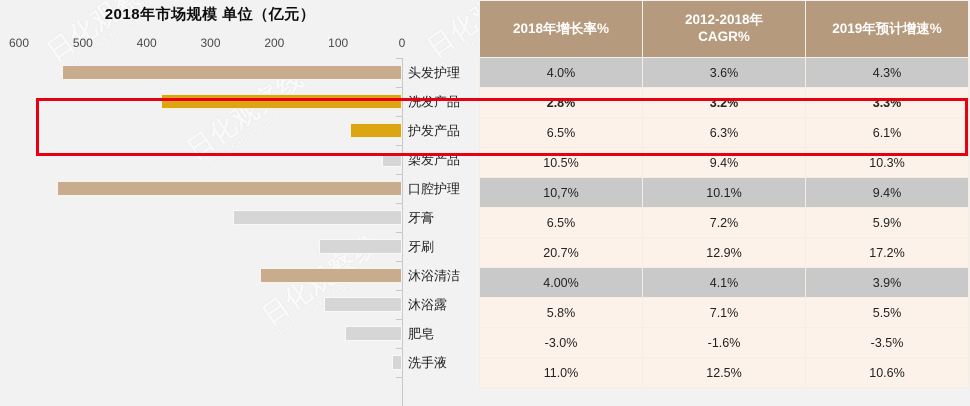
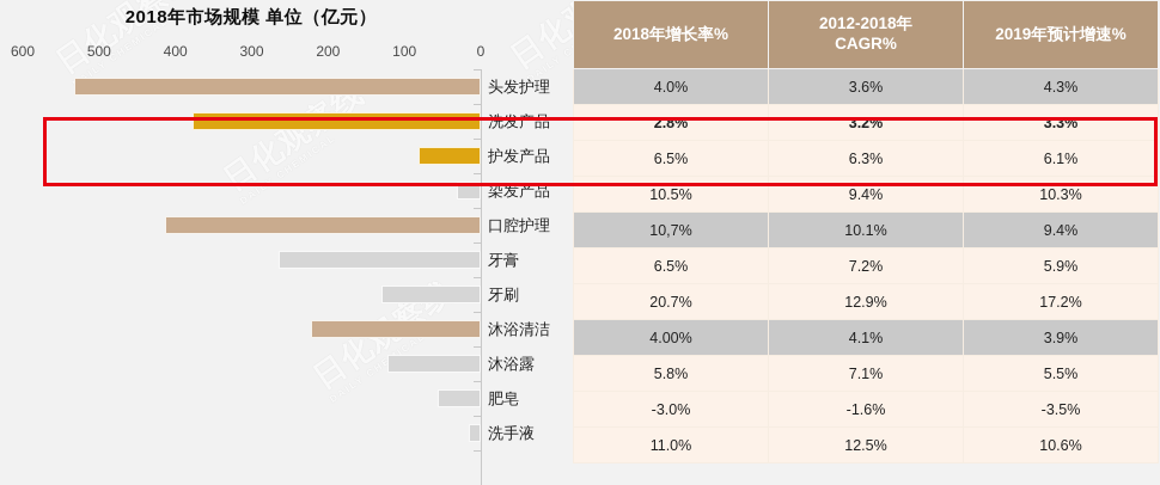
口腔护理: 540 -> 410
肥皂: 90 -> 60
